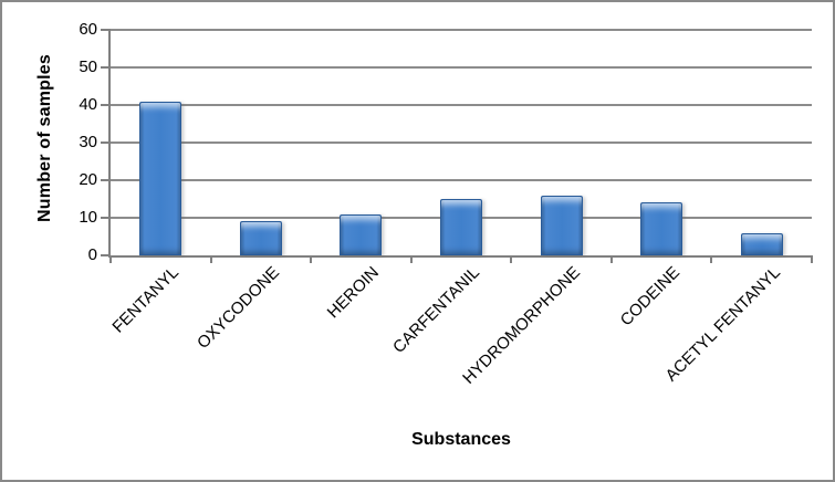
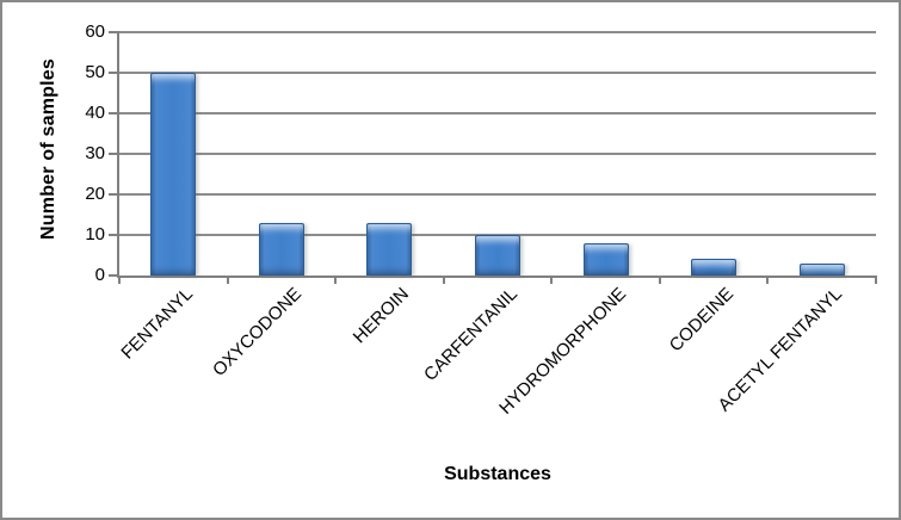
FENTANYL: 41 -> 50
OXYCODONE: 9 -> 13
HEROIN: 11 -> 13
CARFENTANIL: 15 -> 10
HYDROMORPHONE: 16 -> 8
CODEINE: 14 -> 4
ACETYL FENTANYL: 6 -> 3
